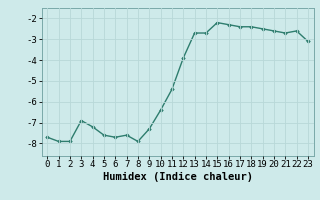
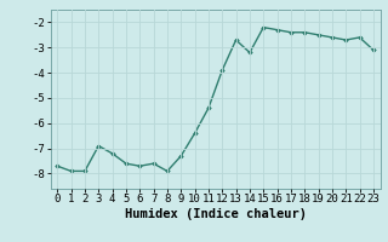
14: -2.7 -> -3.2
